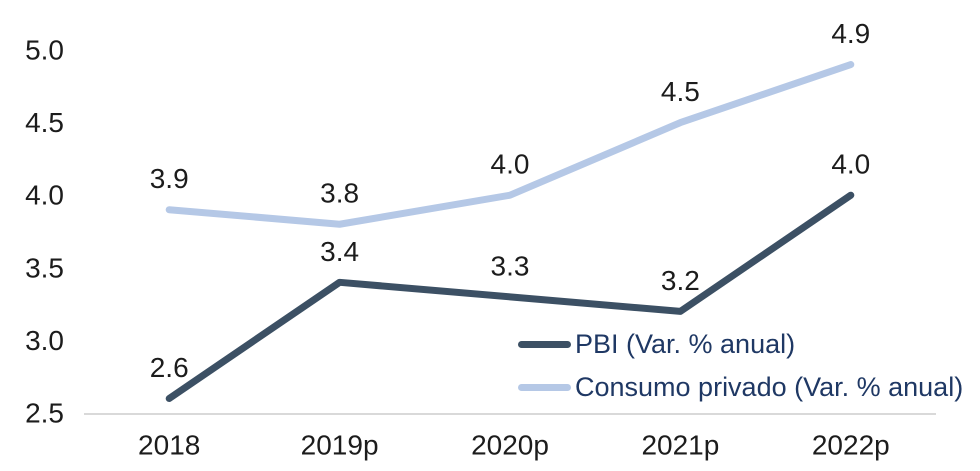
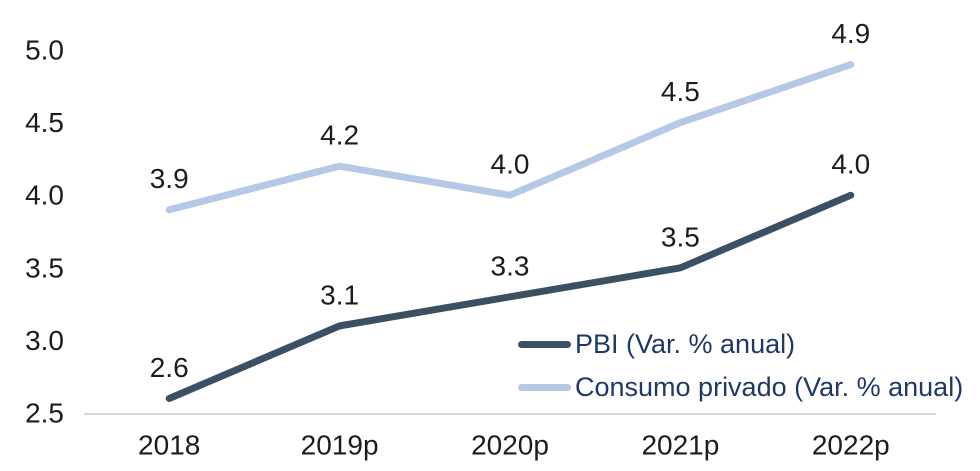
PBI (Var. % anual)/2019p: 3.4 -> 3.1
Consumo privado (Var. % anual)/2019p: 3.8 -> 4.2
PBI (Var. % anual)/2021p: 3.2 -> 3.5
